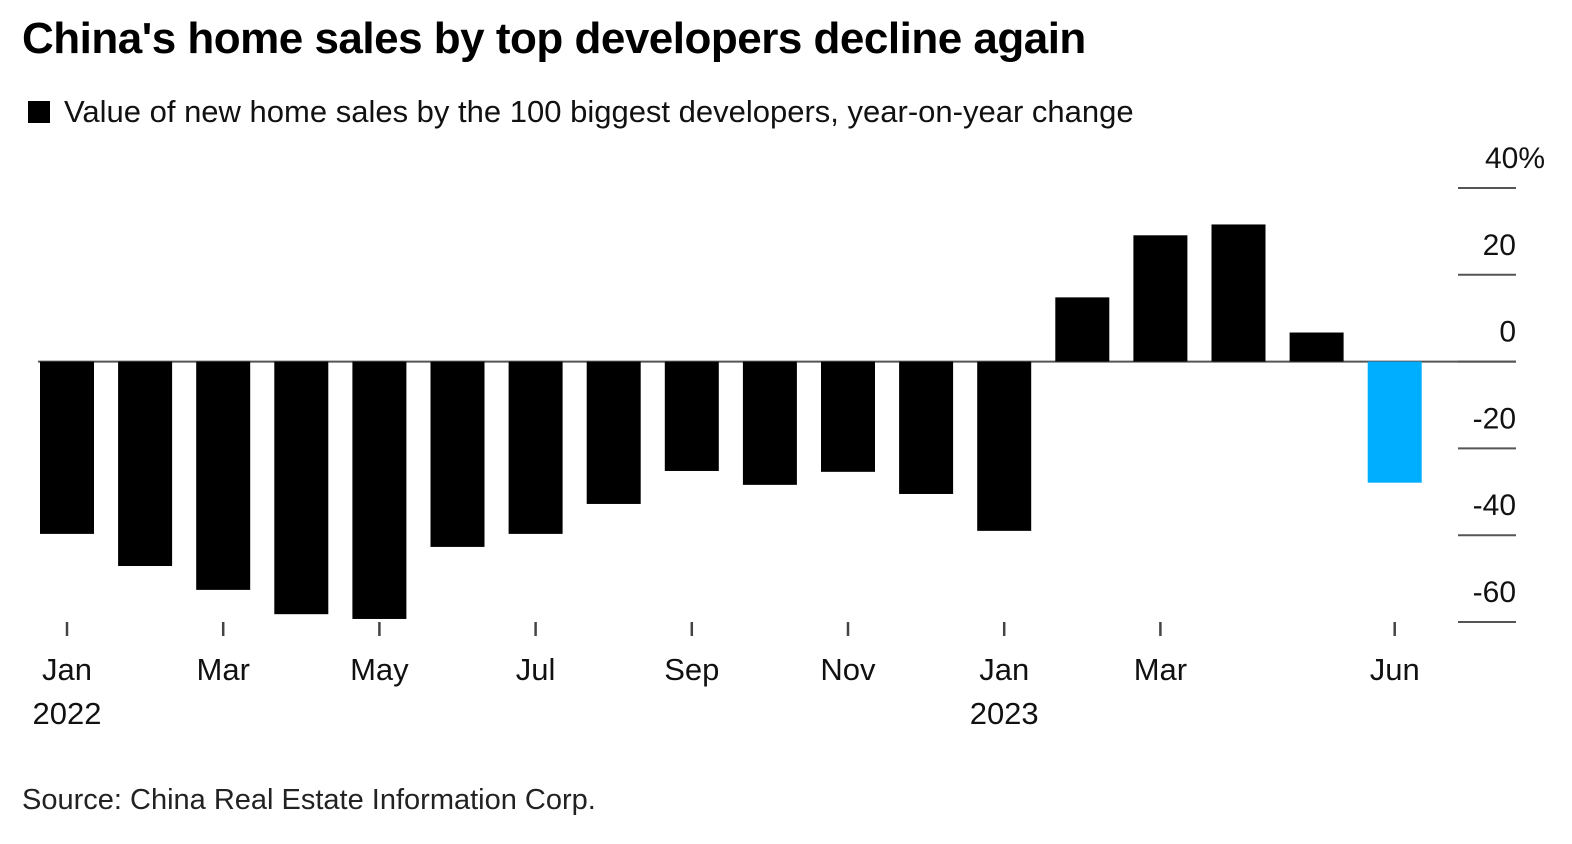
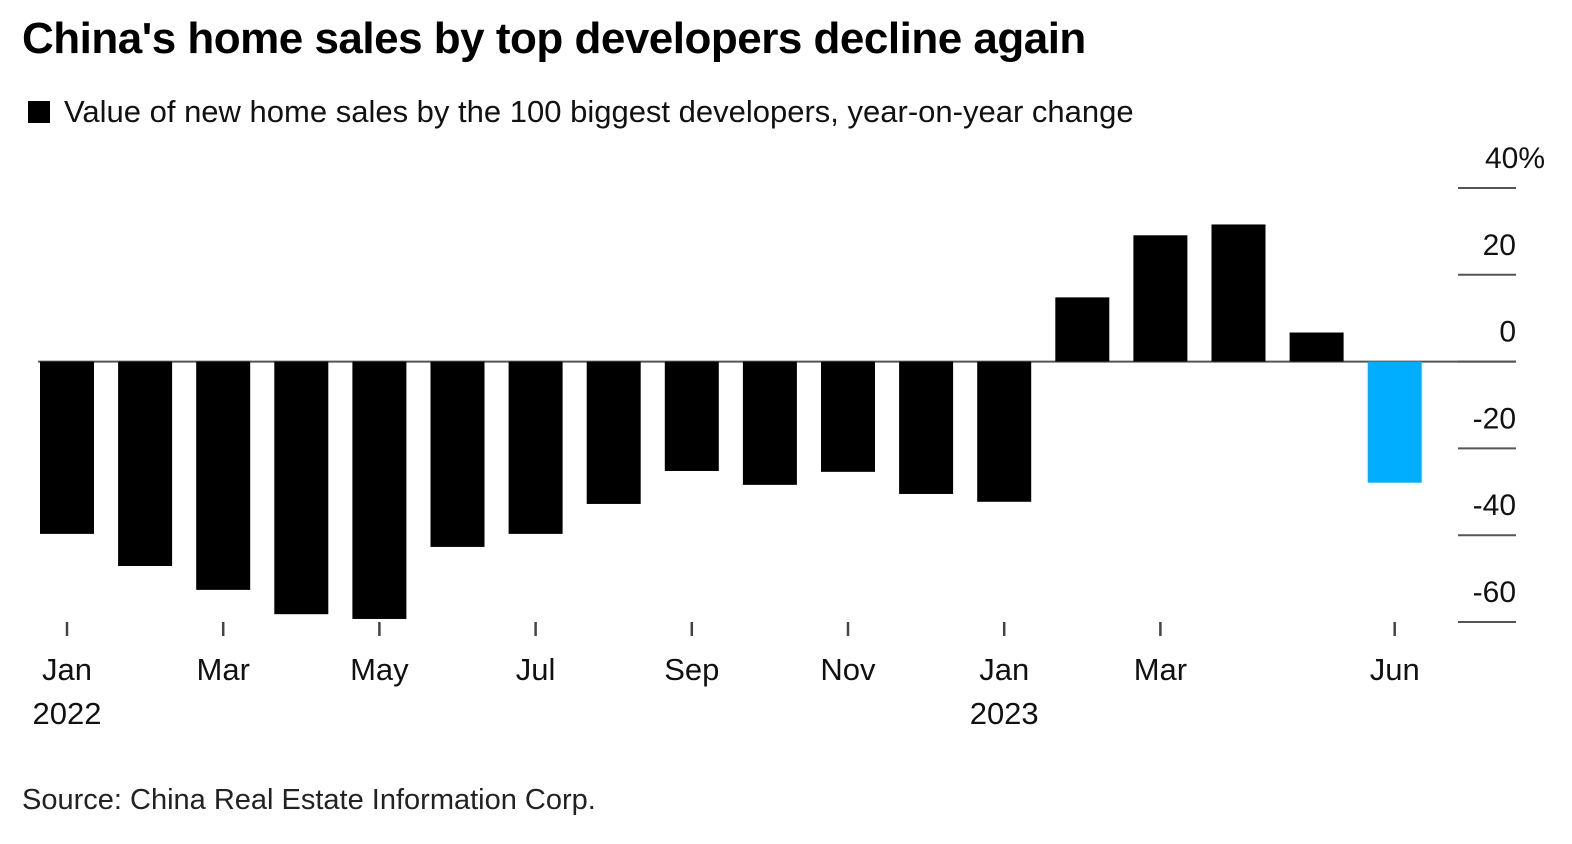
Jan 2023: -39 -> -32
